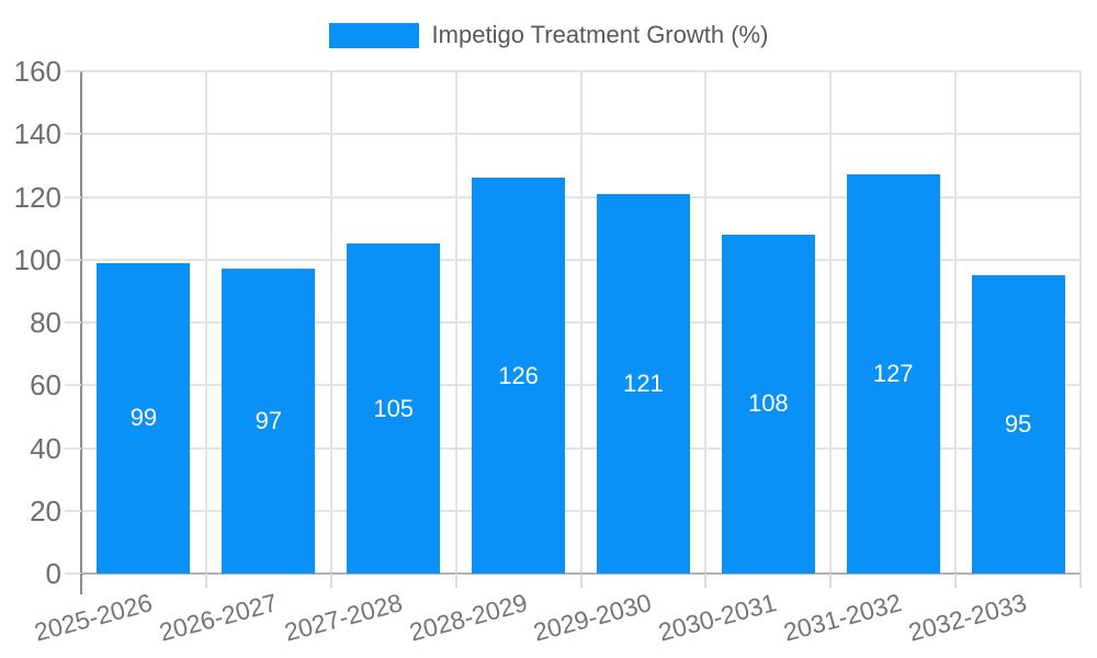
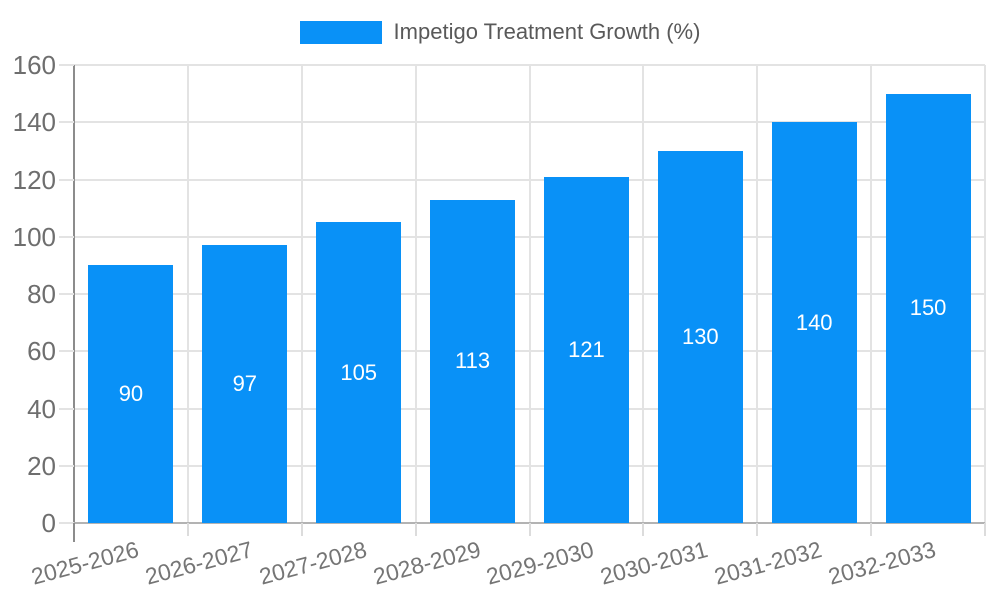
2025-2026: 99 -> 90
2028-2029: 126 -> 113
2030-2031: 108 -> 130
2031-2032: 127 -> 140
2032-2033: 95 -> 150
